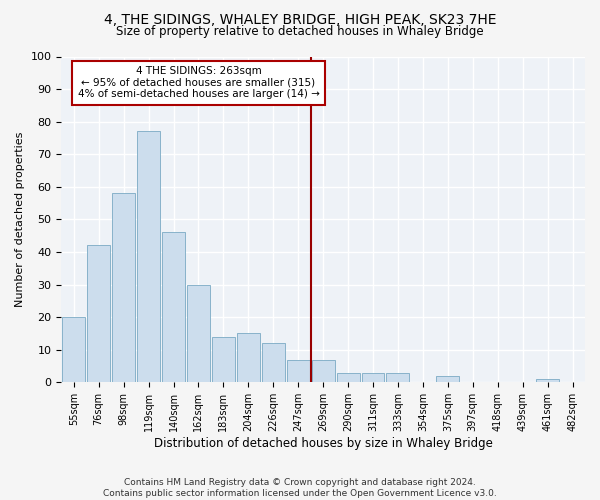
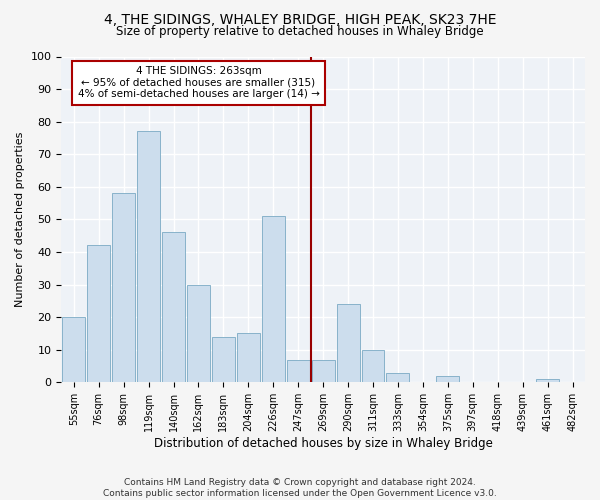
226sqm: 12 -> 51
290sqm: 3 -> 24
311sqm: 3 -> 10
